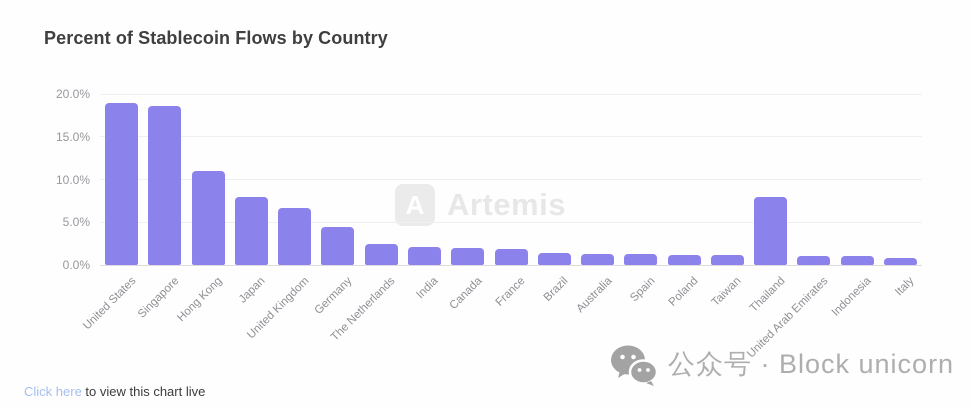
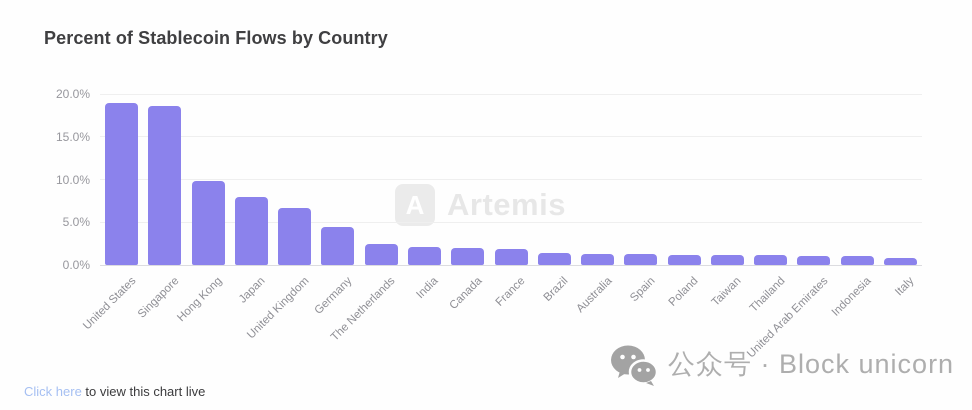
Hong Kong: 11% -> 10%
Thailand: 8% -> 1%
